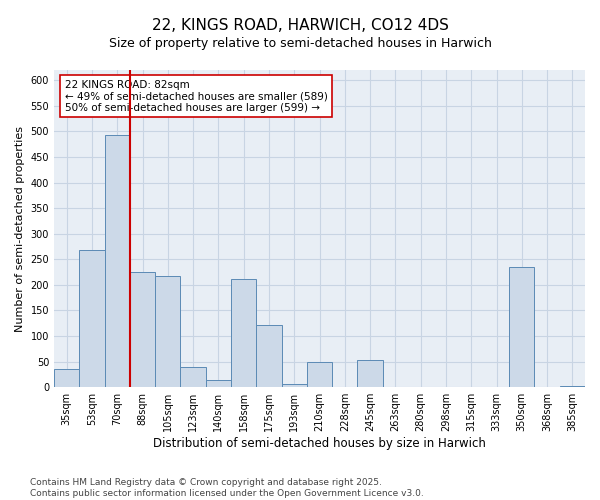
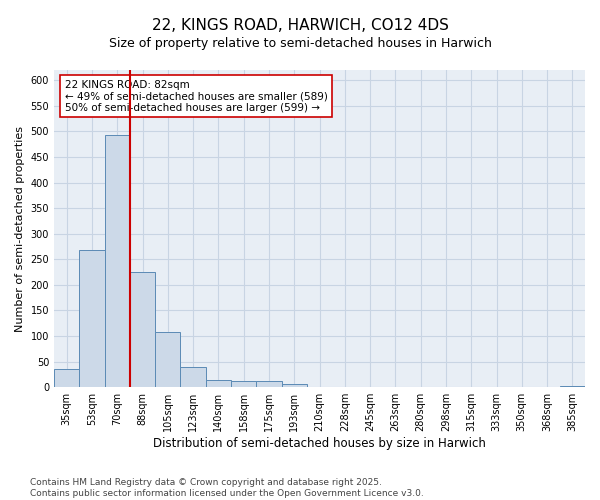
105sqm: 218 -> 108
158sqm: 212 -> 13
175sqm: 122 -> 13
210sqm: 50 -> 1
245sqm: 54 -> 1
350sqm: 234 -> 1
